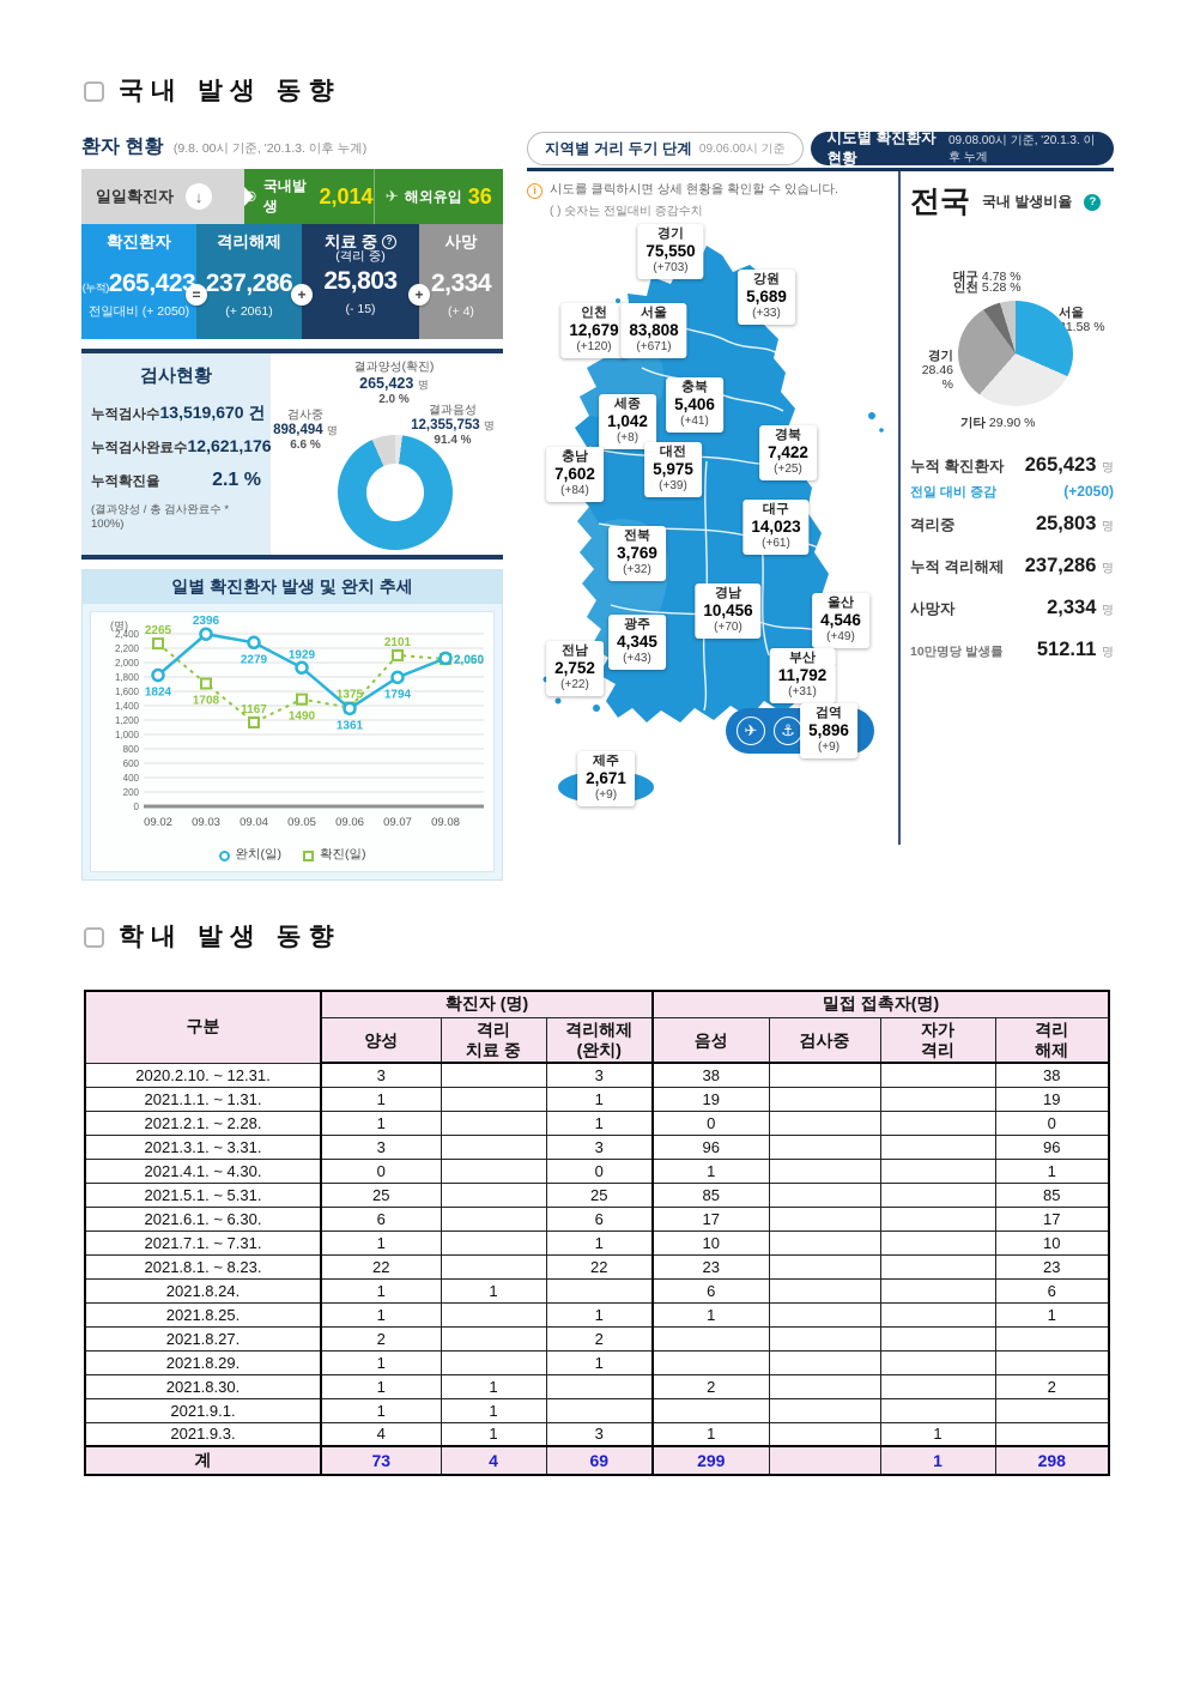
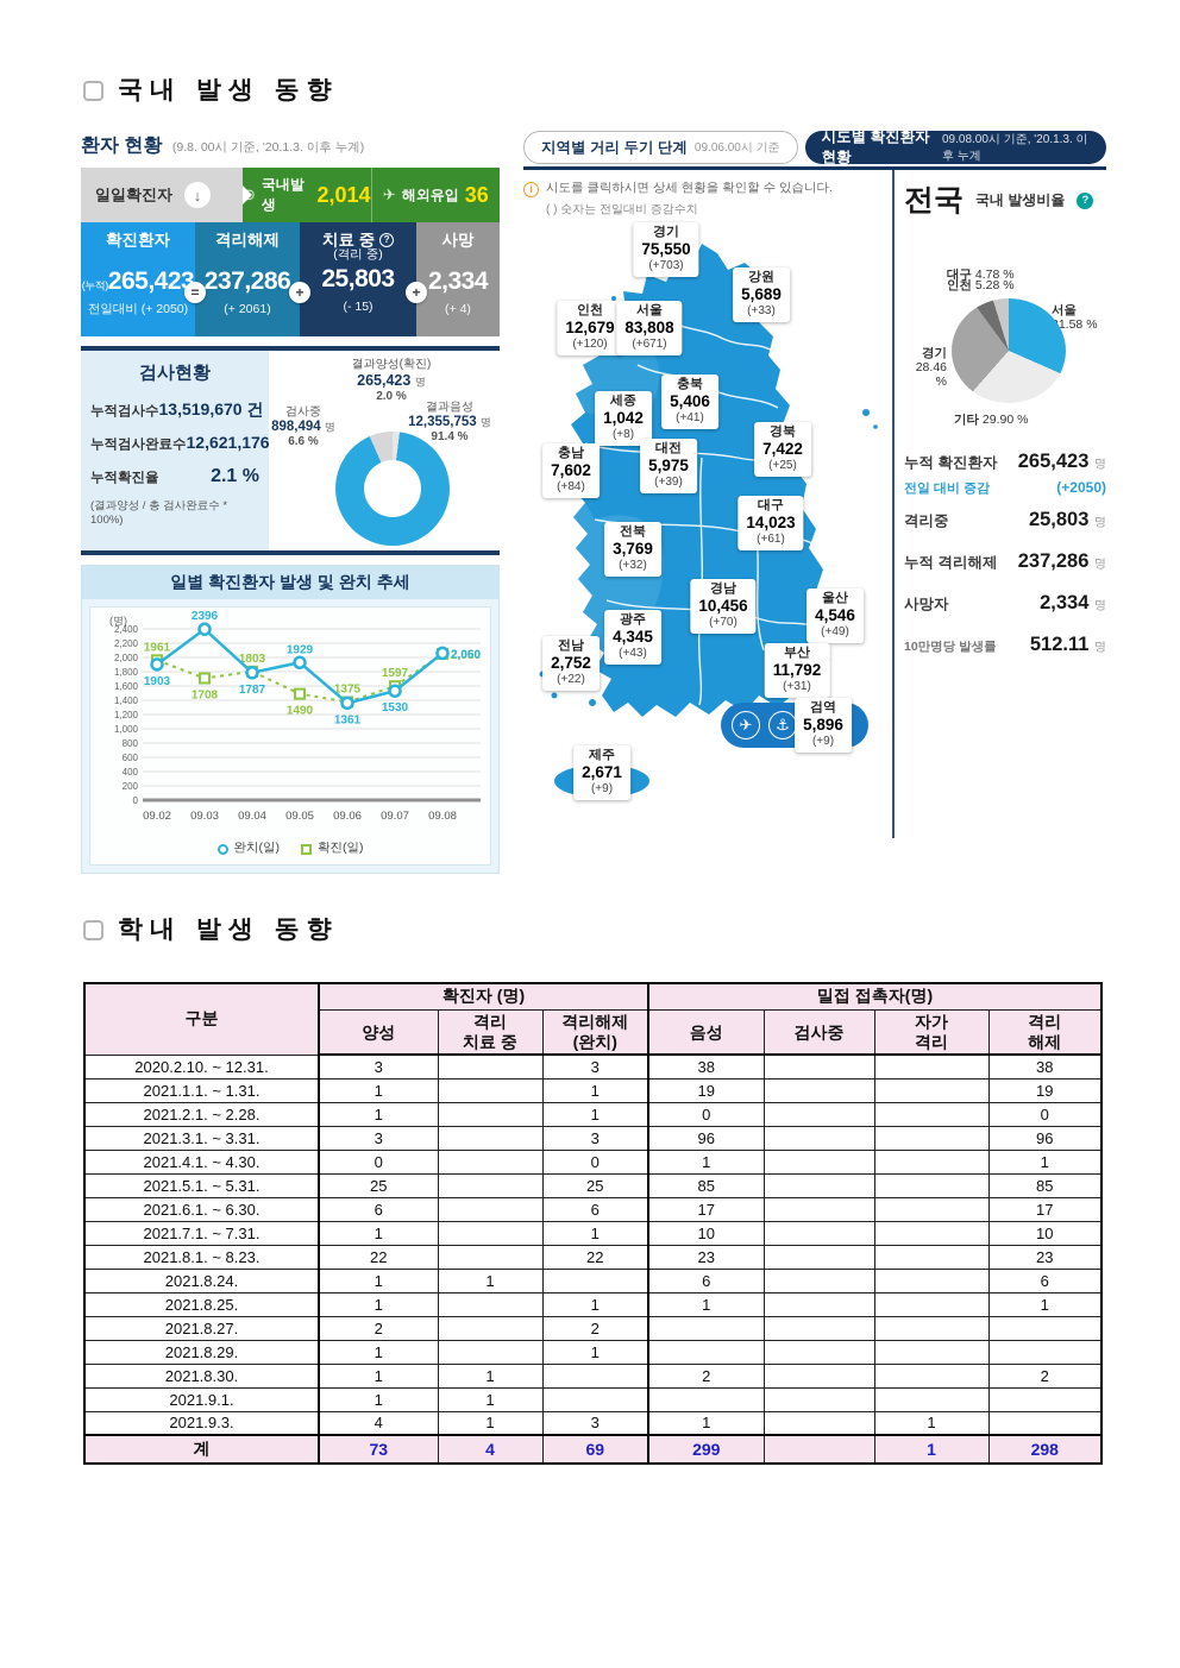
일별 확진환자 발생 및 완치 추세/확진(일)/09.02: 2265 -> 1961
일별 확진환자 발생 및 완치 추세/완치(일)/09.02: 1824 -> 1903
일별 확진환자 발생 및 완치 추세/확진(일)/09.04: 1167 -> 1803
일별 확진환자 발생 및 완치 추세/완치(일)/09.04: 2279 -> 1787
일별 확진환자 발생 및 완치 추세/확진(일)/09.07: 2101 -> 1597
일별 확진환자 발생 및 완치 추세/완치(일)/09.07: 1794 -> 1530
